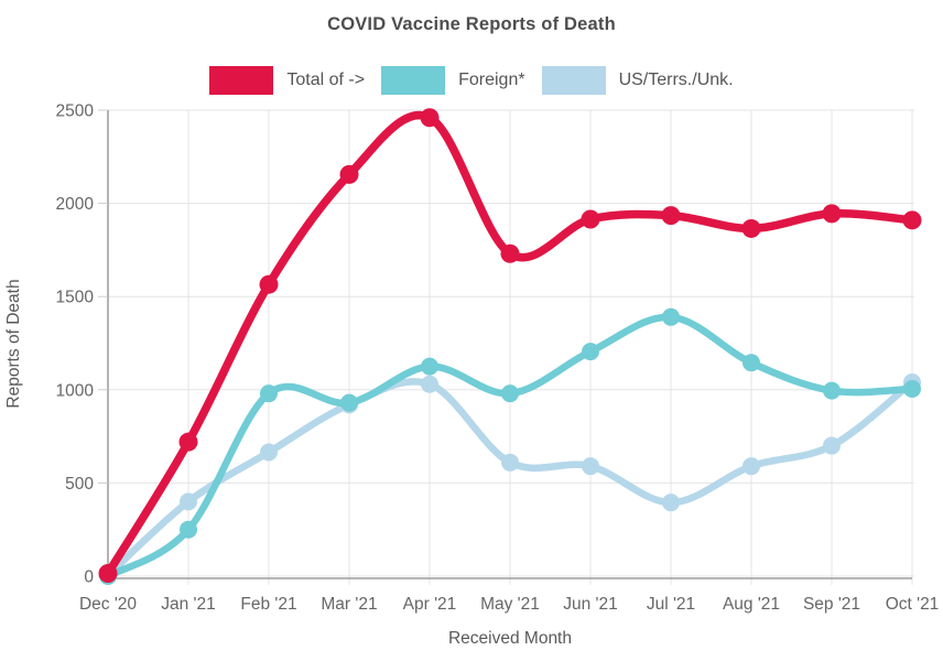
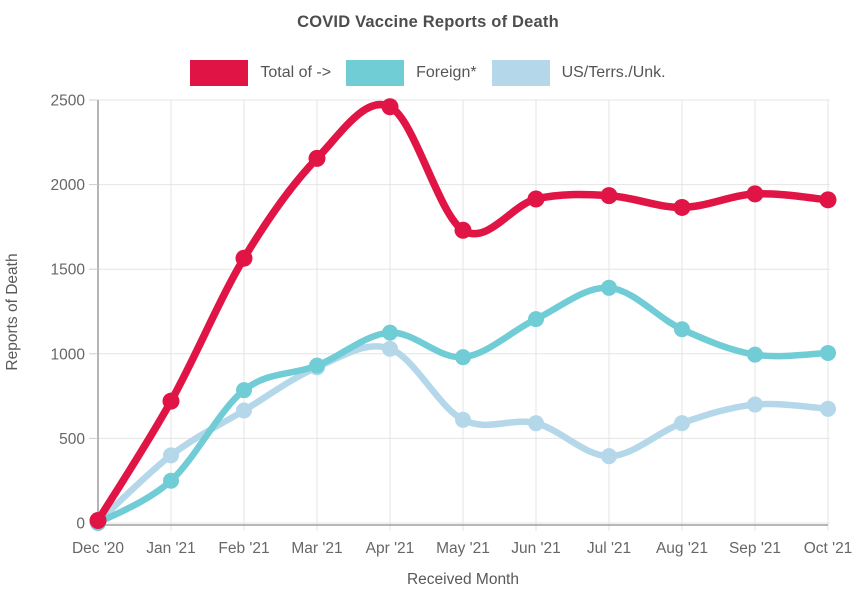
Foreign*/Feb '21: 980 -> 780
US/Terrs./Unk./Oct '21: 1040 -> 680
